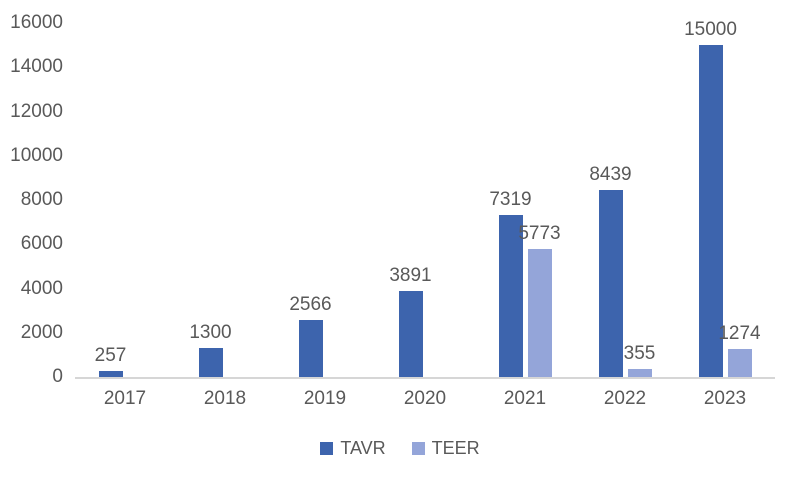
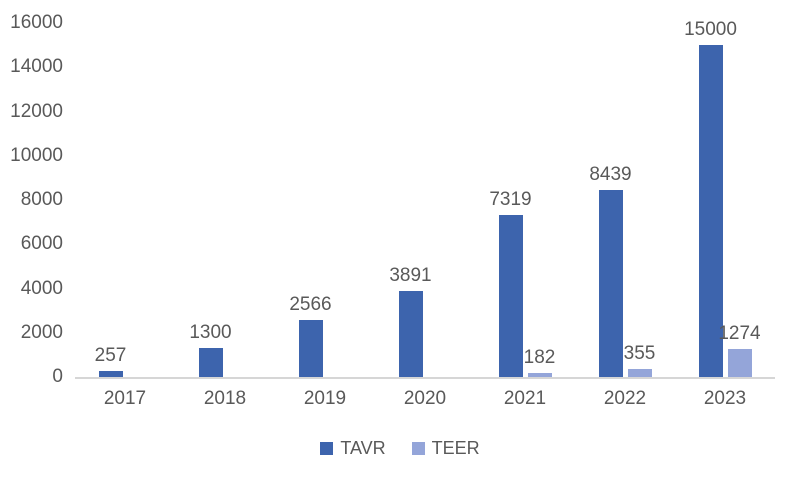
TEER/2021: 5773 -> 182
